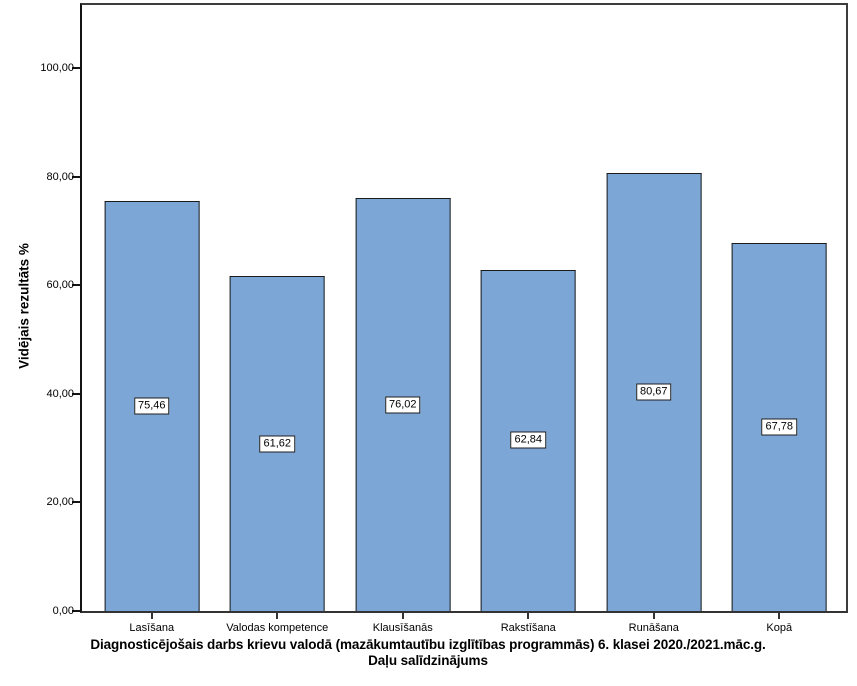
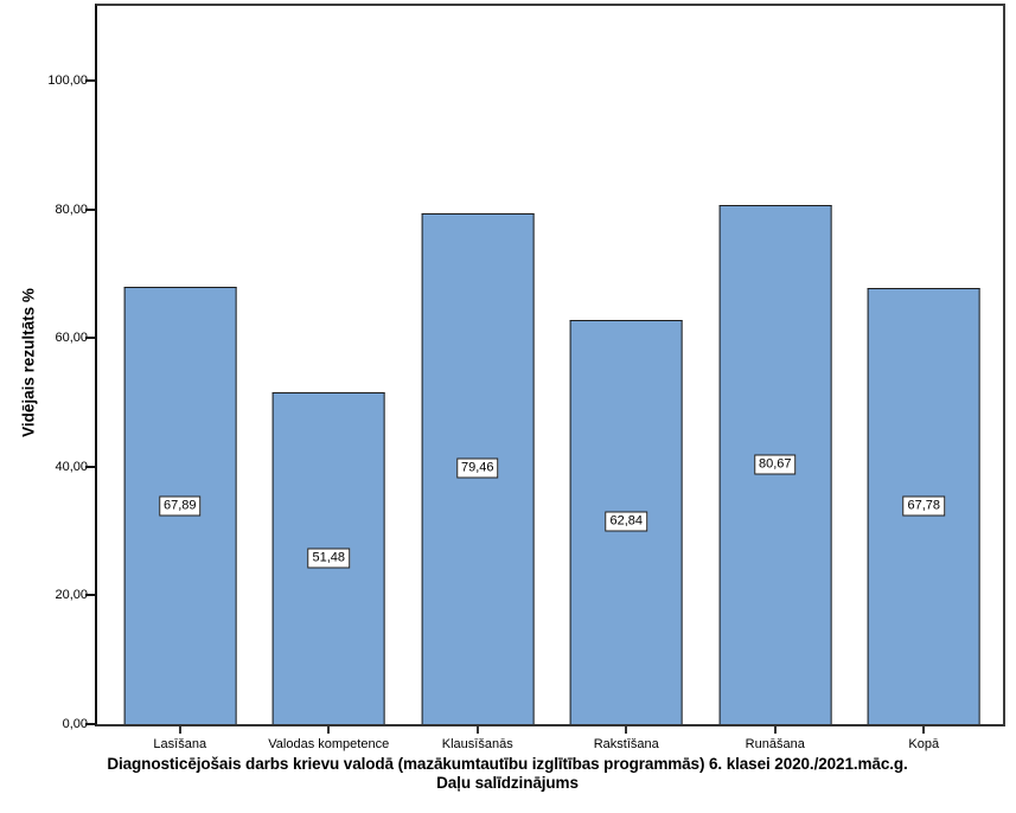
Lasīšana: 75,46 -> 67,89
Valodas kompetence: 61,62 -> 51,48
Klausīšanās: 76,02 -> 79,46
